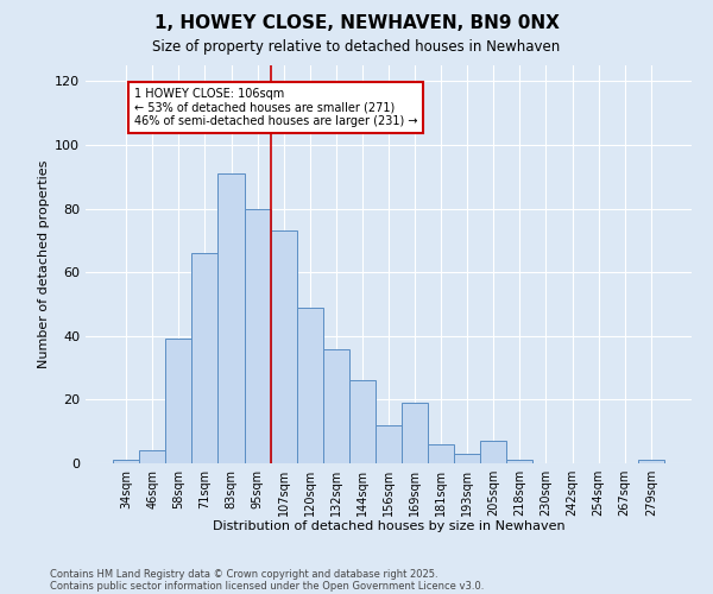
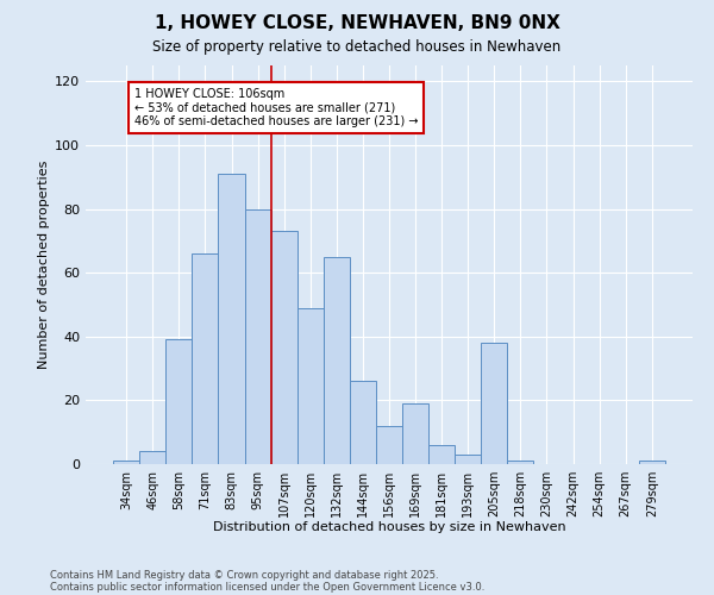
132sqm: 36 -> 65
205sqm: 7 -> 38
